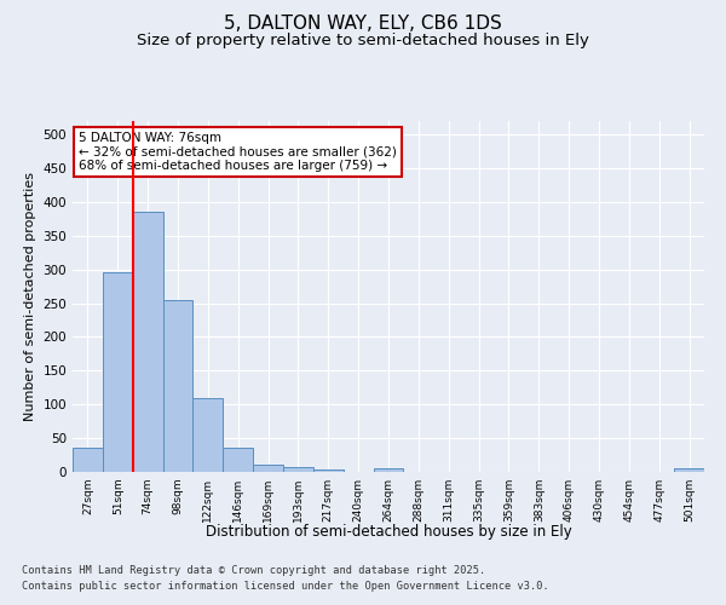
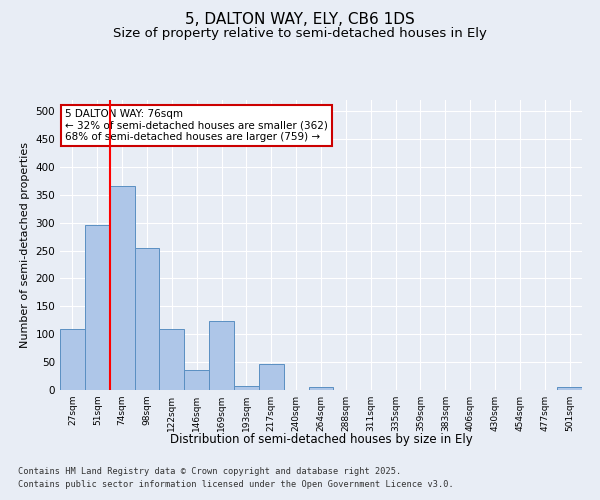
27sqm: 35 -> 110
74sqm: 385 -> 366
169sqm: 10 -> 124
217sqm: 4 -> 46
